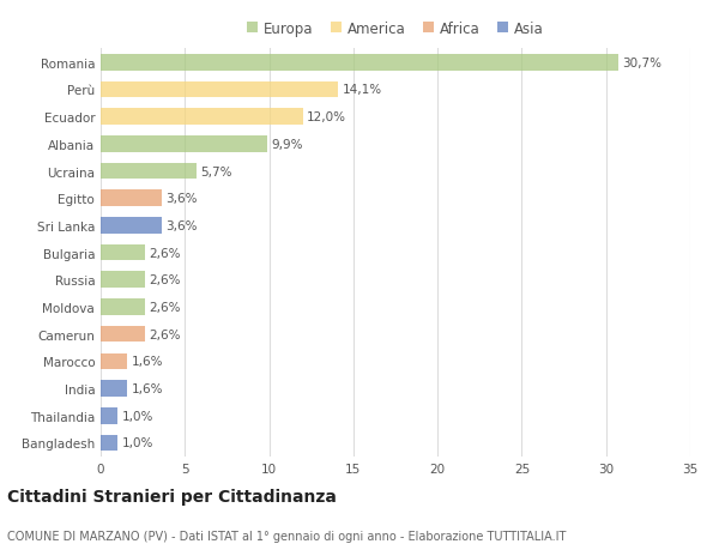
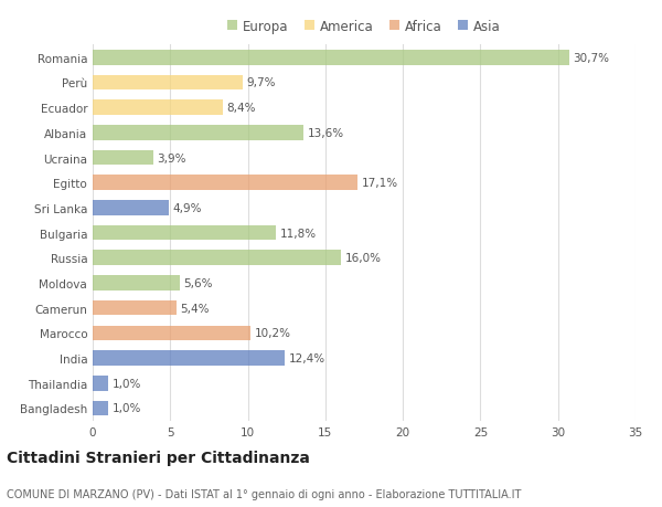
Perù: 14,1% -> 9,7%
Ecuador: 12,0% -> 8,4%
Albania: 9,9% -> 13,6%
Ucraina: 5,7% -> 3,9%
Egitto: 3,6% -> 17,1%
Sri Lanka: 3,6% -> 4,9%
Bulgaria: 2,6% -> 11,8%
Russia: 2,6% -> 16,0%
Moldova: 2,6% -> 5,6%
Camerun: 2,6% -> 5,4%
Marocco: 1,6% -> 10,2%
India: 1,6% -> 12,4%
